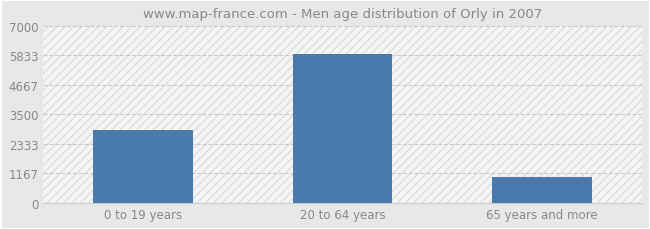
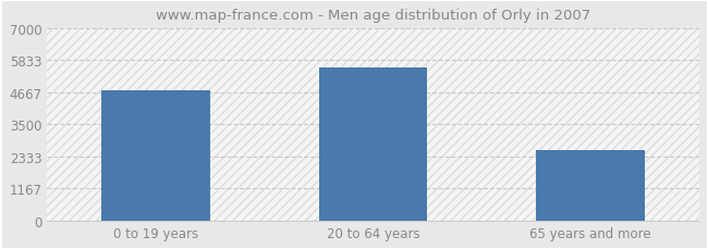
0 to 19 years: 2890 -> 4750
20 to 64 years: 5900 -> 5550
65 years and more: 1020 -> 2550
